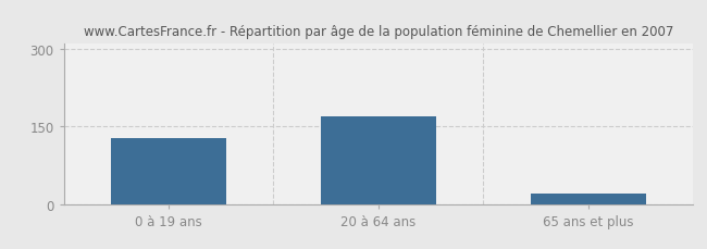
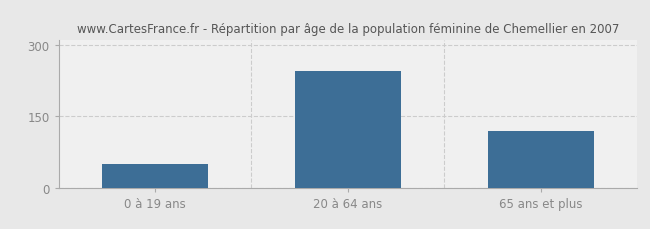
0 à 19 ans: 128 -> 50
20 à 64 ans: 170 -> 245
65 ans et plus: 20 -> 120
